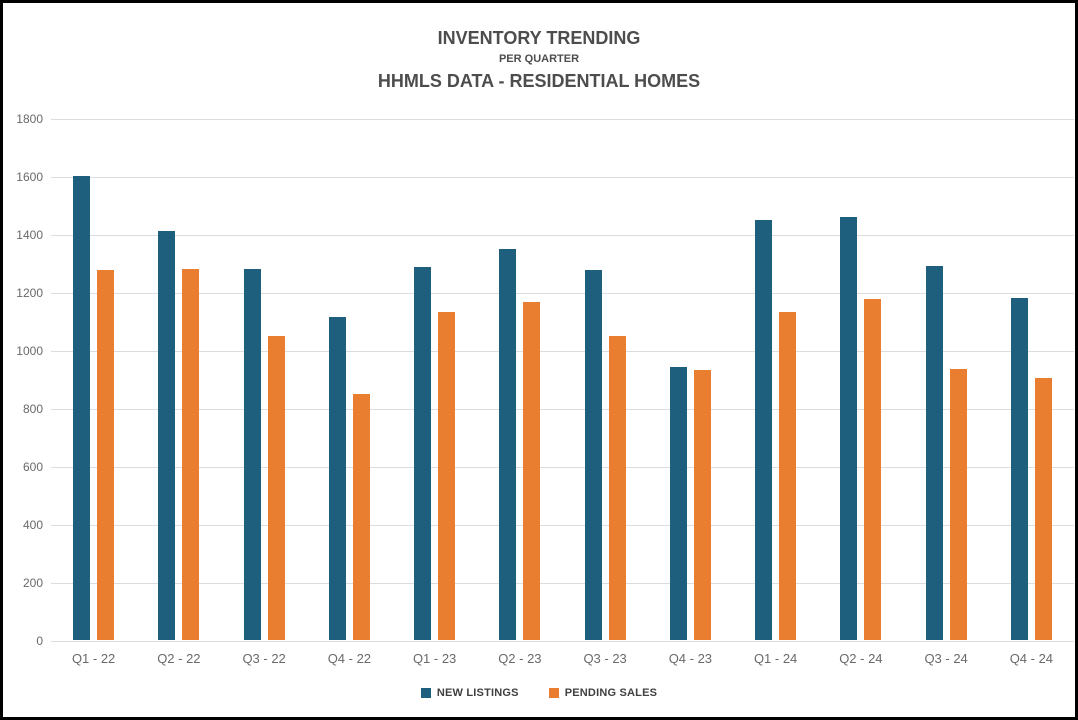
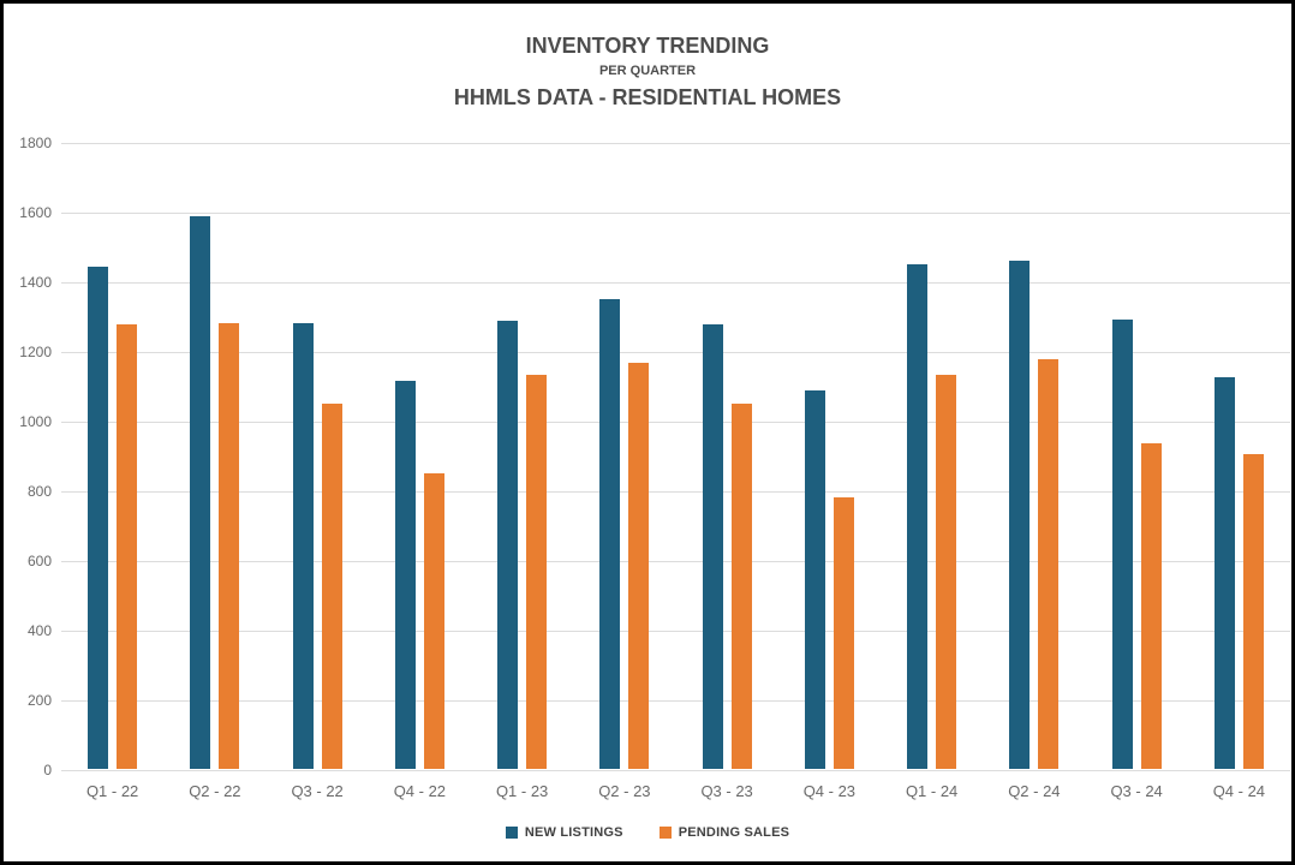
NEW LISTINGS/Q1 - 22: 1600 -> 1440
NEW LISTINGS/Q2 - 22: 1410 -> 1580
NEW LISTINGS/Q4 - 23: 940 -> 1080
PENDING SALES/Q4 - 23: 930 -> 780
NEW LISTINGS/Q4 - 24: 1180 -> 1120
